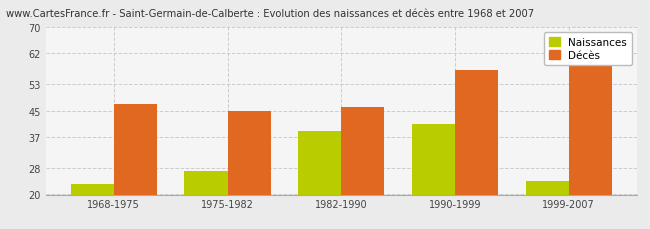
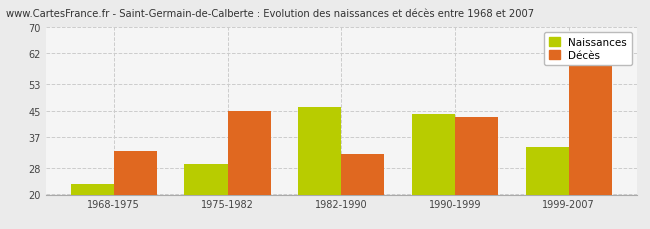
Décès/1968-1975: 47 -> 33
Naissances/1975-1982: 27 -> 29
Naissances/1982-1990: 39 -> 46
Décès/1982-1990: 46 -> 32
Naissances/1990-1999: 41 -> 44
Décès/1990-1999: 57 -> 43
Naissances/1999-2007: 24 -> 34
